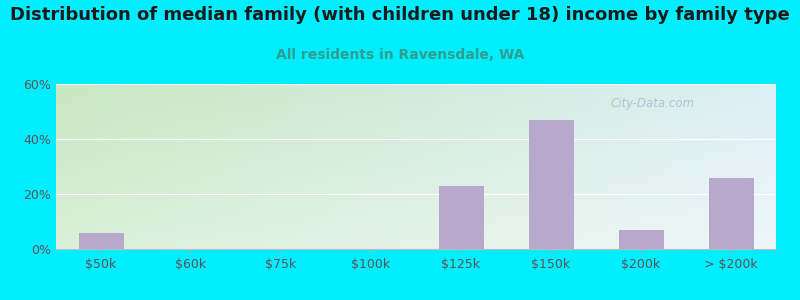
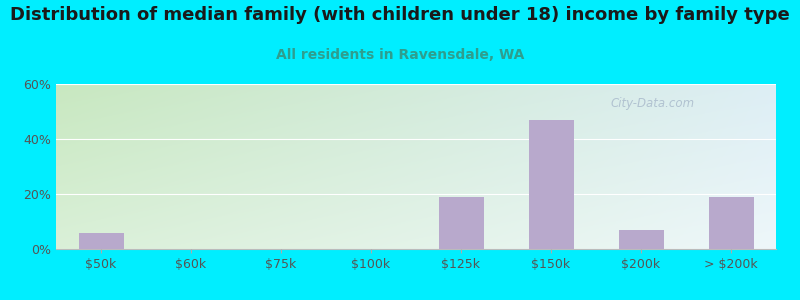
$125k: 23% -> 19%
> $200k: 26% -> 19%
